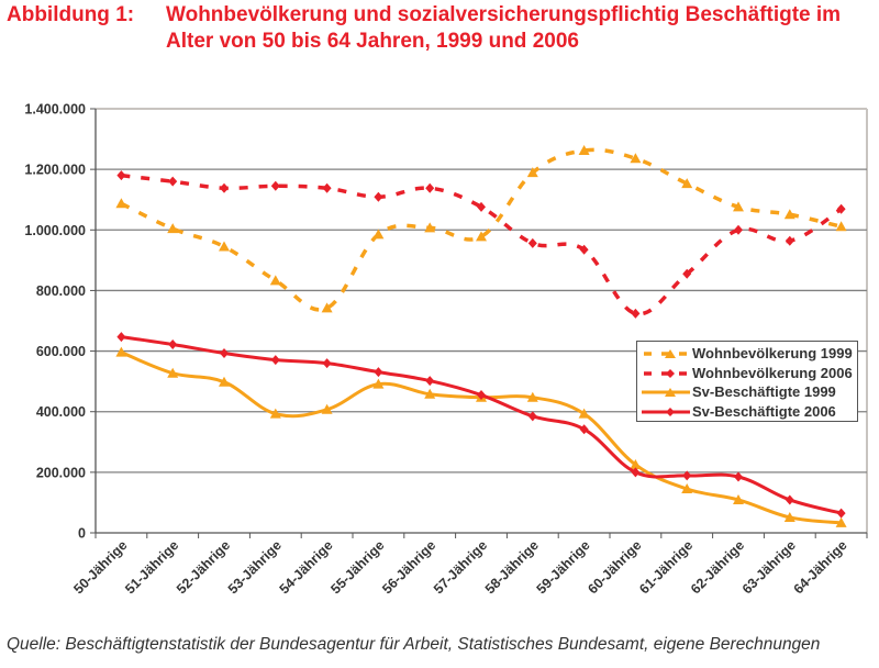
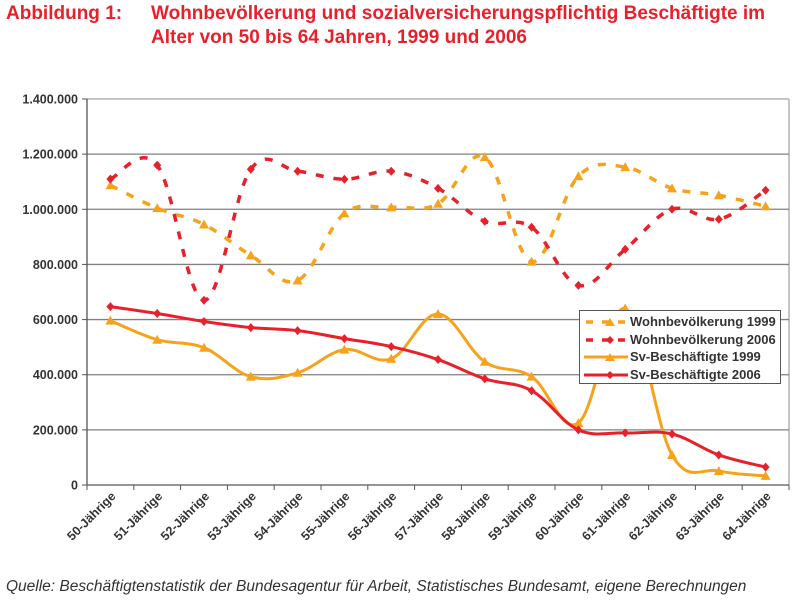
Wohnbevölkerung 2006/50-Jährige: 1180000 -> 1110000
Wohnbevölkerung 2006/52-Jährige: 1140000 -> 670000
Wohnbevölkerung 1999/57-Jährige: 980000 -> 1020000
Sv-Beschäftigte 1999/57-Jährige: 450000 -> 620000
Wohnbevölkerung 1999/59-Jährige: 1260000 -> 810000
Wohnbevölkerung 1999/60-Jährige: 1240000 -> 1120000
Sv-Beschäftigte 1999/61-Jährige: 140000 -> 640000
